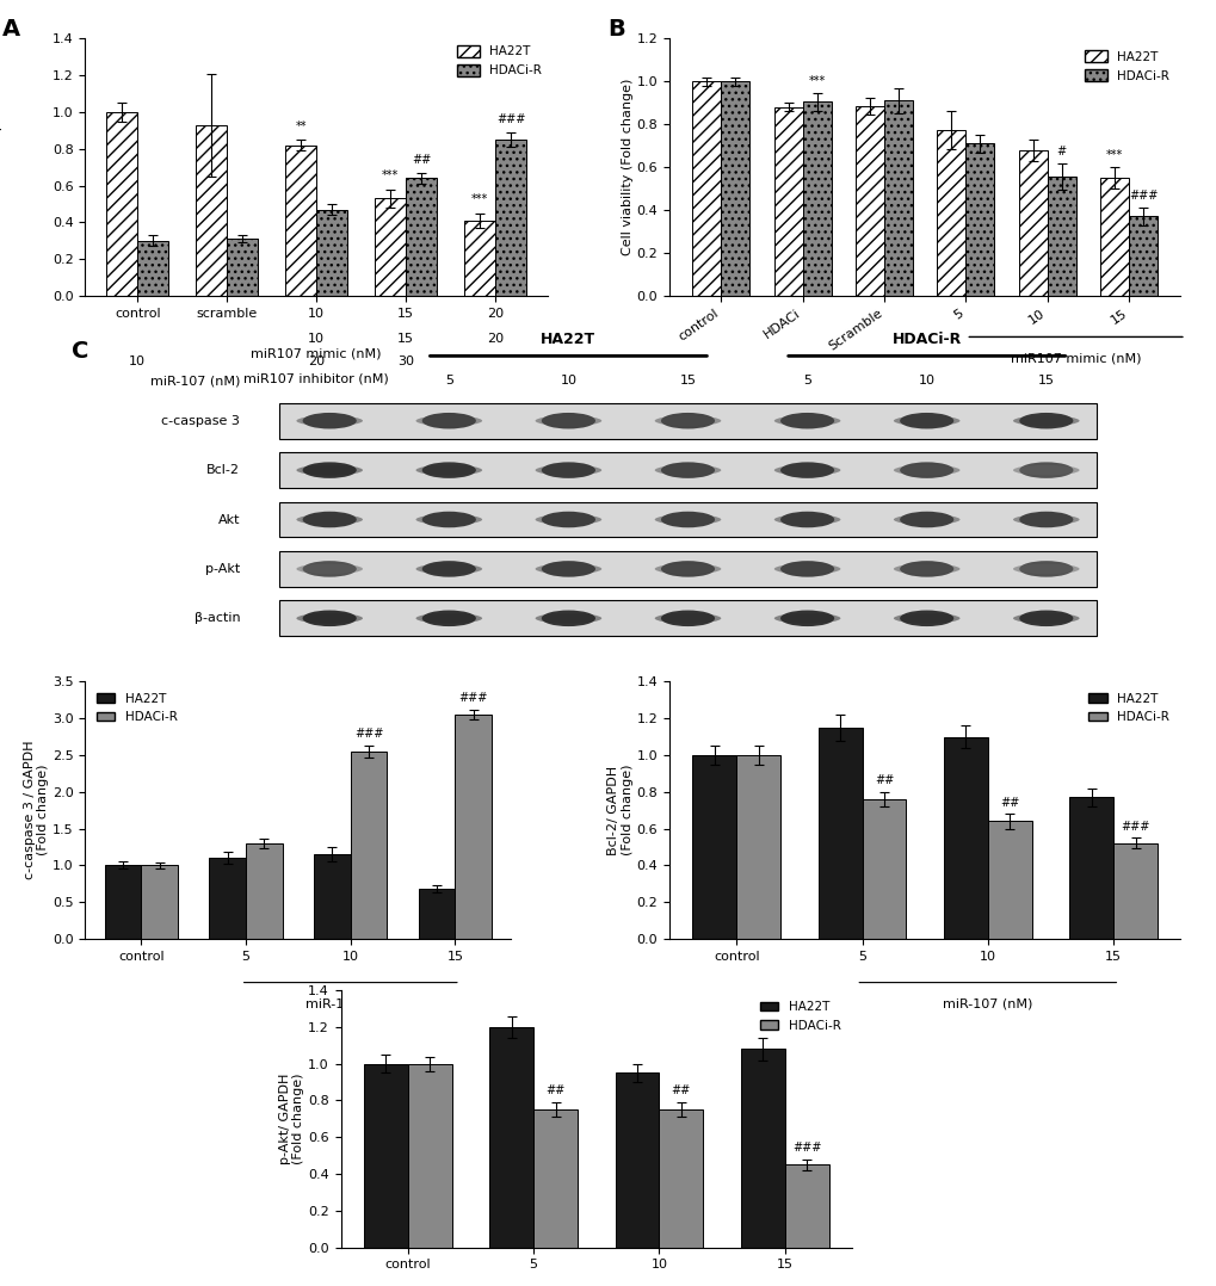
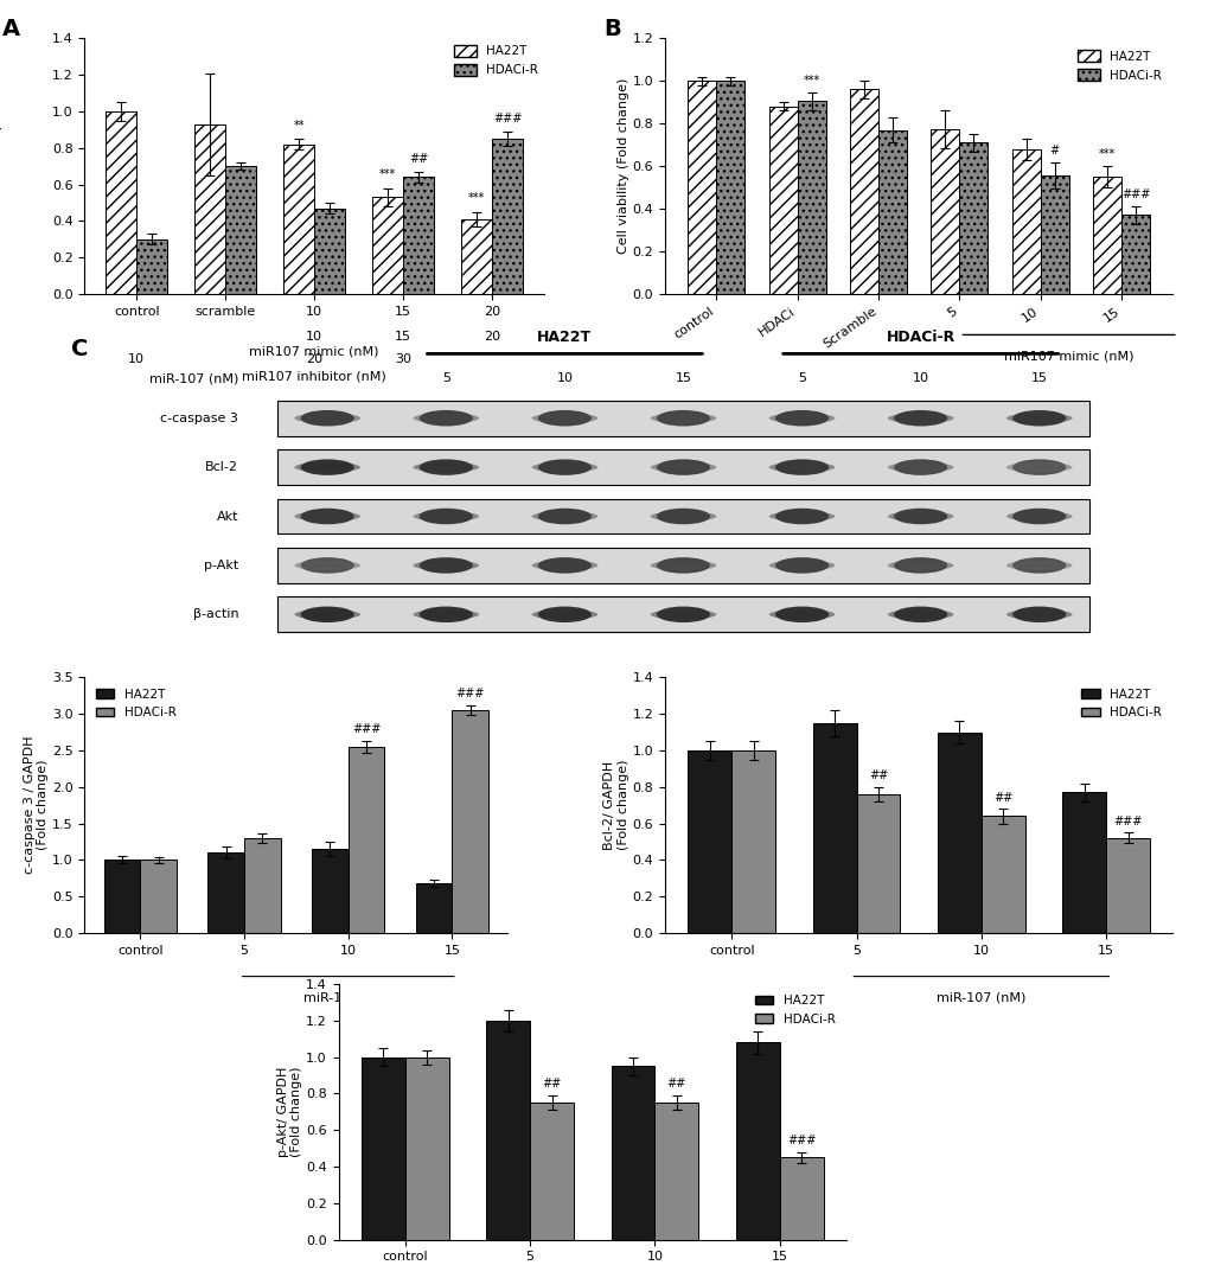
HDACi-R/scramble: 0.31 -> 0.70
HA22T/Scramble: 0.89 -> 0.96
HDACi-R/Scramble: 0.91 -> 0.77
